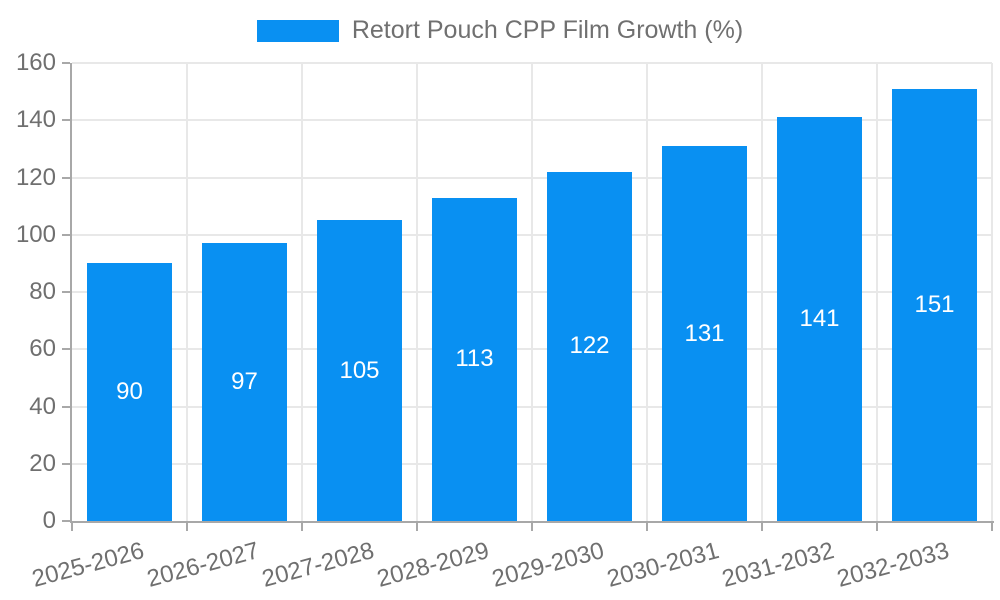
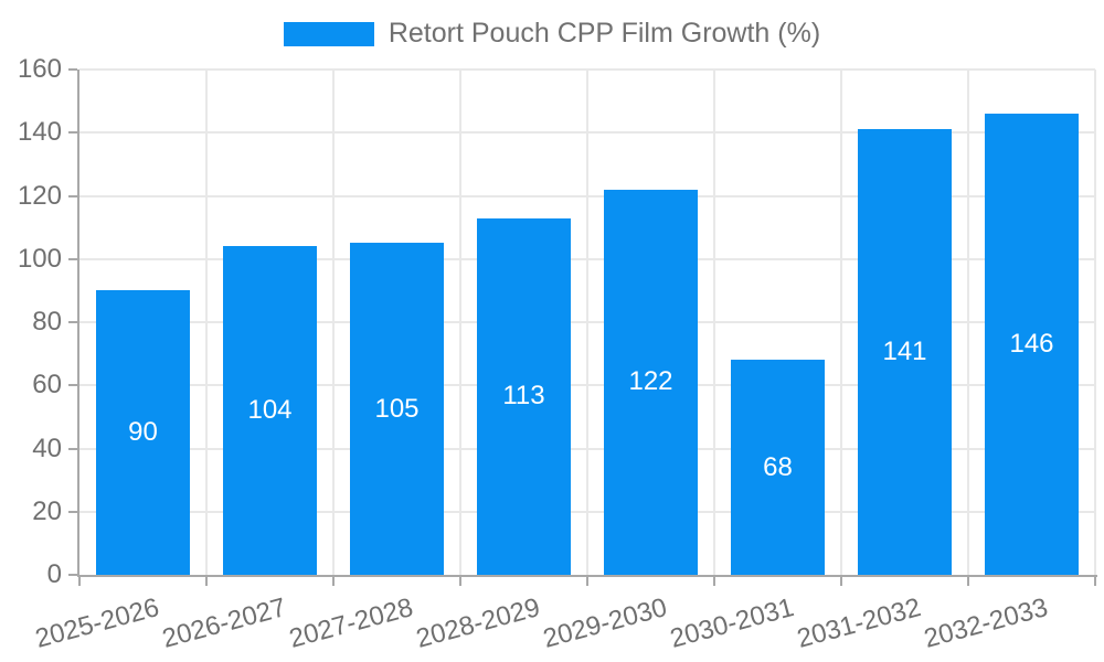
2026-2027: 97 -> 104
2030-2031: 131 -> 68
2032-2033: 151 -> 146
